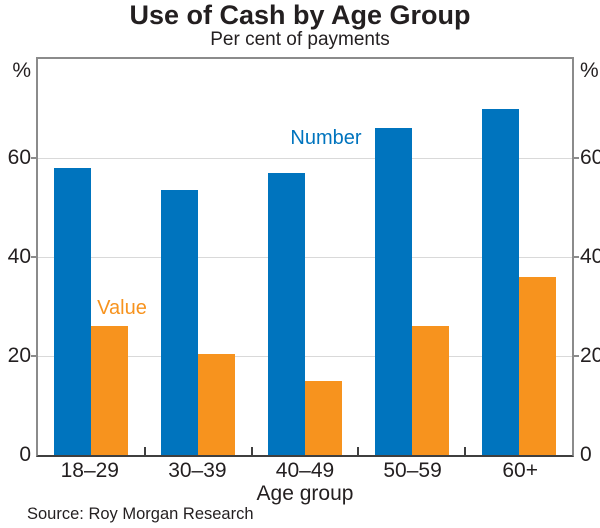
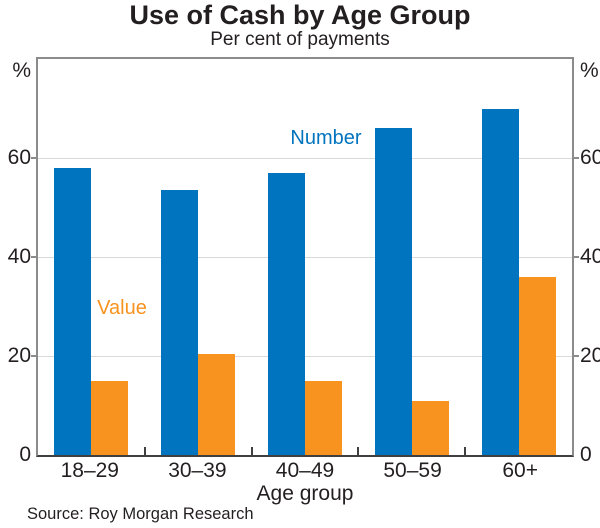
Value/18–29: 26 -> 15
Value/50–59: 26 -> 11
